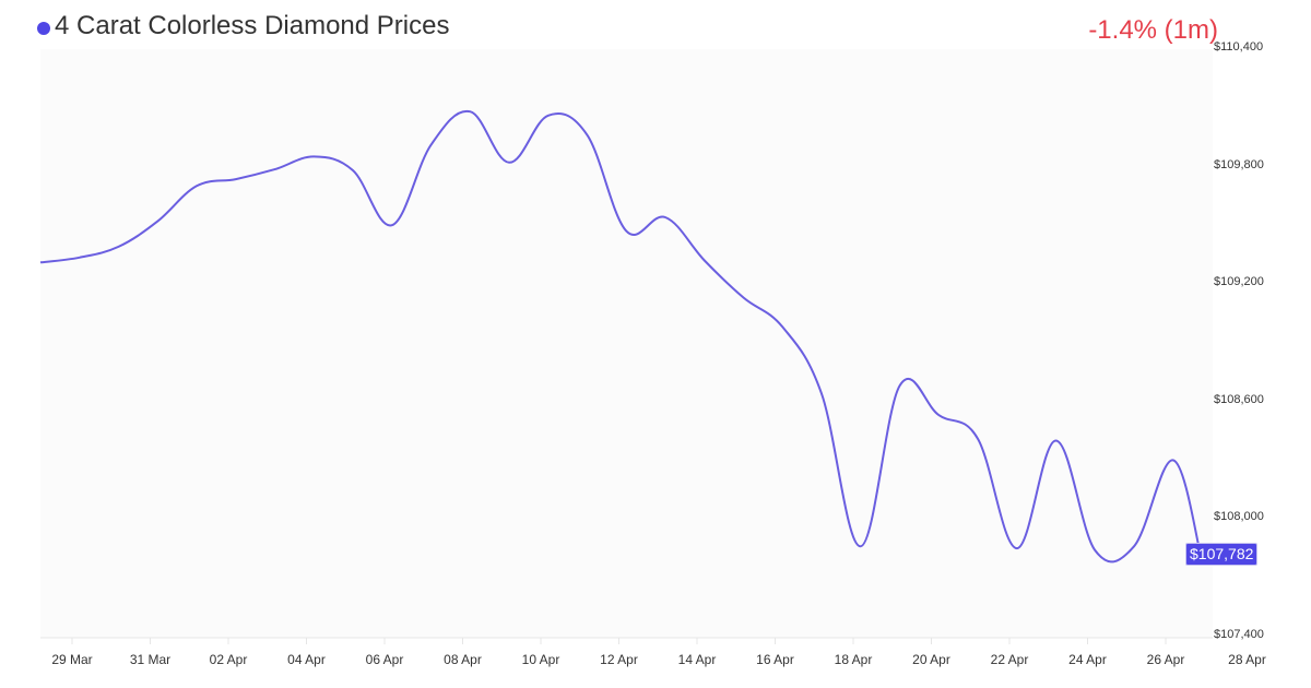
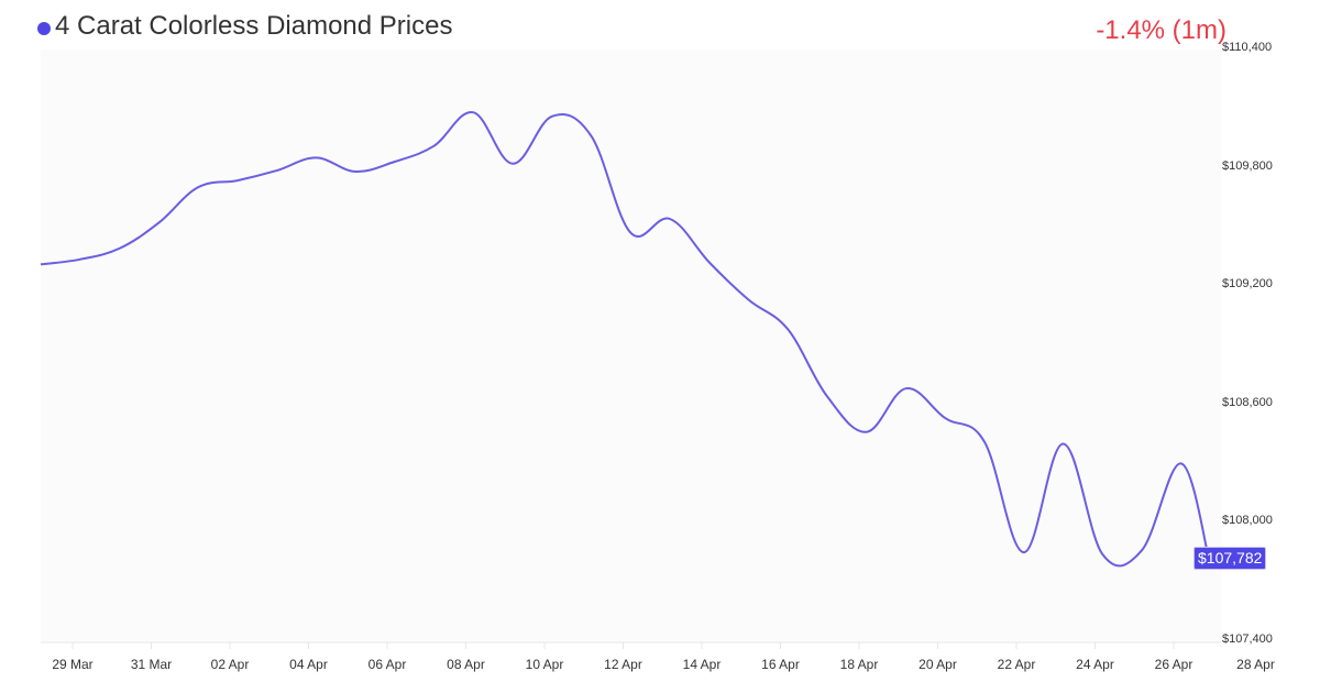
06 Apr: $109490 -> $109820
18 Apr: $107850 -> $108450
